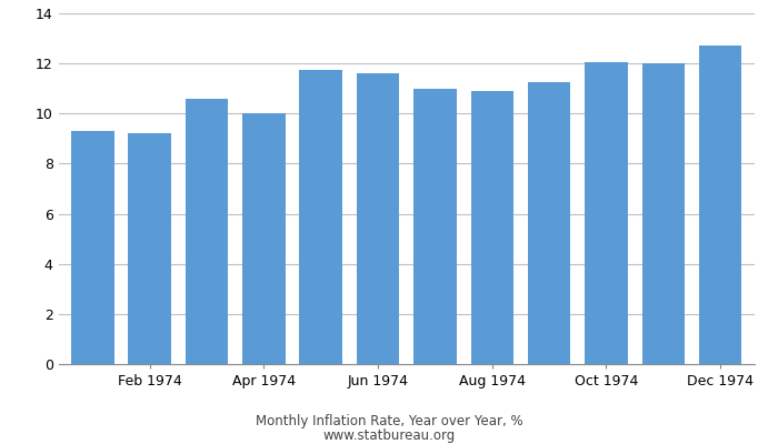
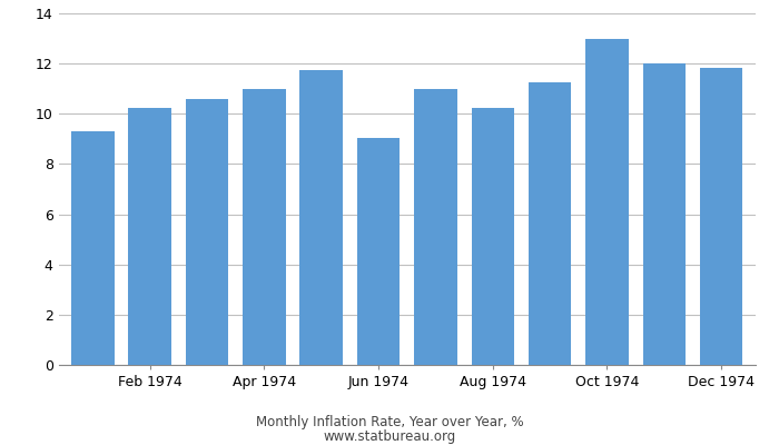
Feb 1974: 9.20 -> 10.25
Apr 1974: 10.00 -> 11.00
Jun 1974: 11.60 -> 9.05
Aug 1974: 10.90 -> 10.25
Oct 1974: 12.05 -> 13.00
Dec 1974: 12.70 -> 11.85
